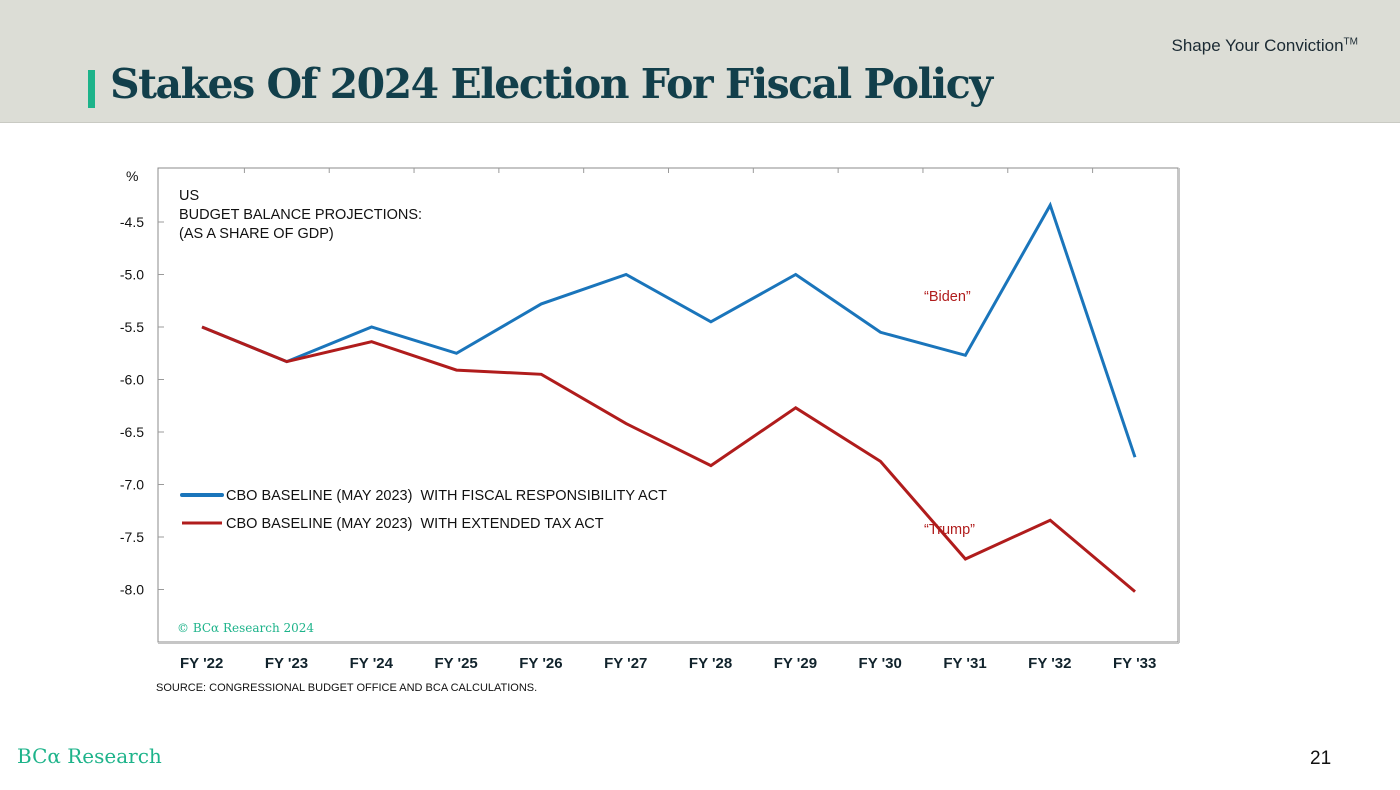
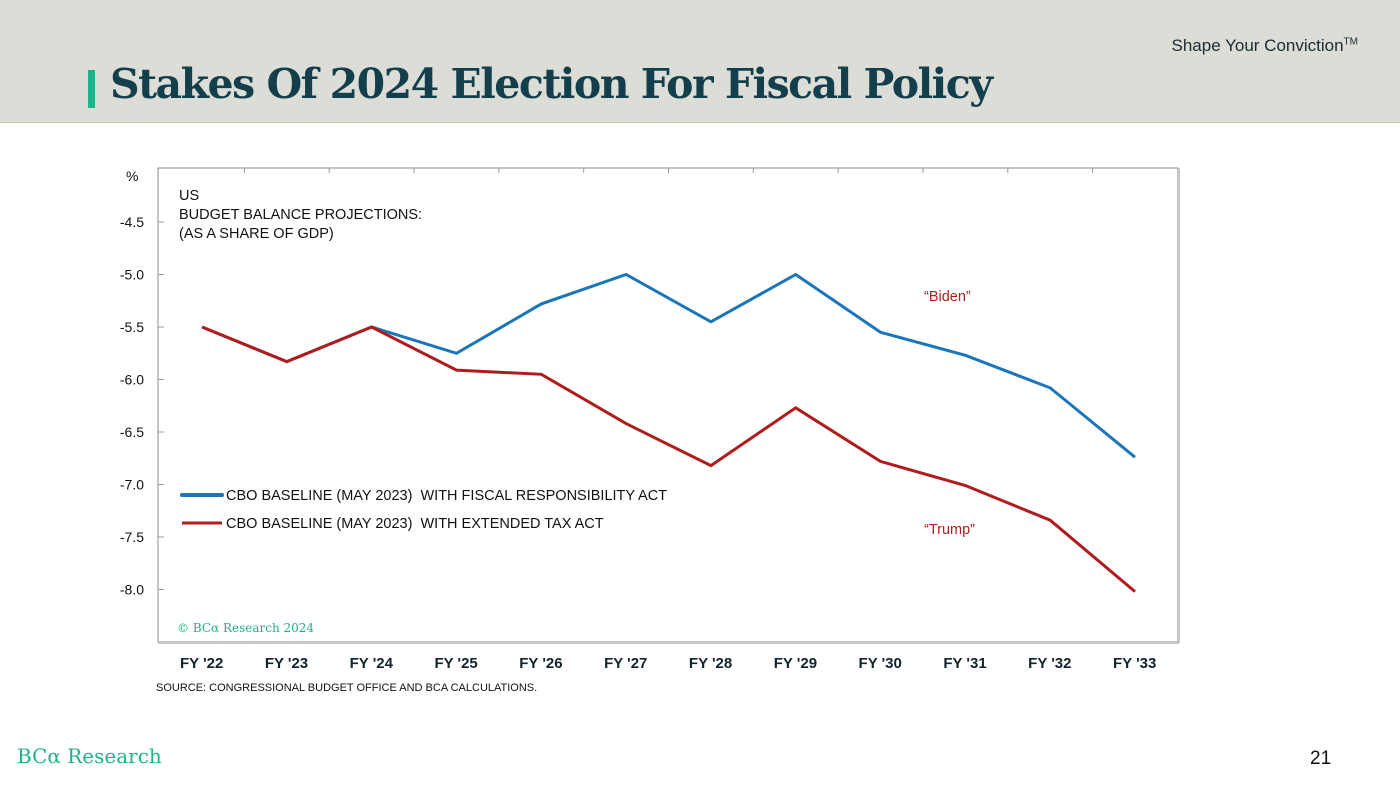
CBO BASELINE (MAY 2023) WITH EXTENDED TAX ACT/FY '24: -5.64 -> -5.50
CBO BASELINE (MAY 2023) WITH EXTENDED TAX ACT/FY '31: -7.71 -> -7.01
CBO BASELINE (MAY 2023) WITH FISCAL RESPONSIBILITY ACT/FY '32: -4.34 -> -6.08
